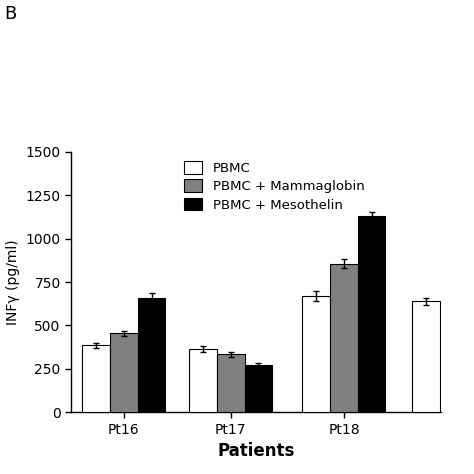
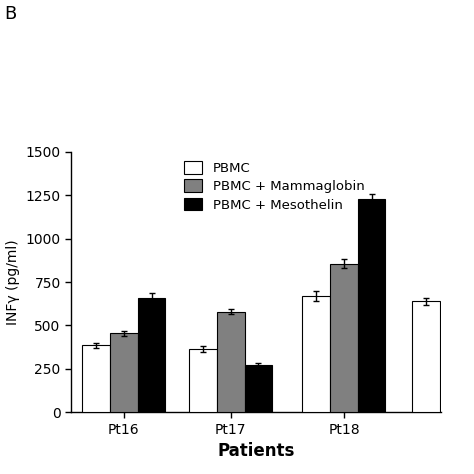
PBMC + Mammaglobin/Pt17: 340 -> 580
PBMC + Mesothelin/Pt18: 1130 -> 1230
